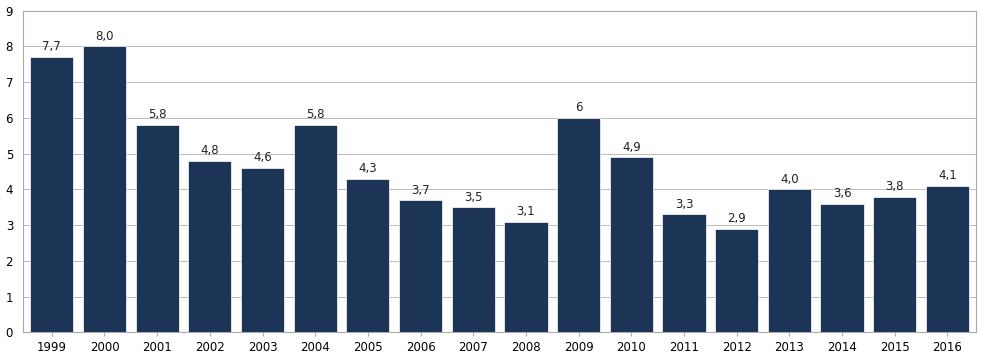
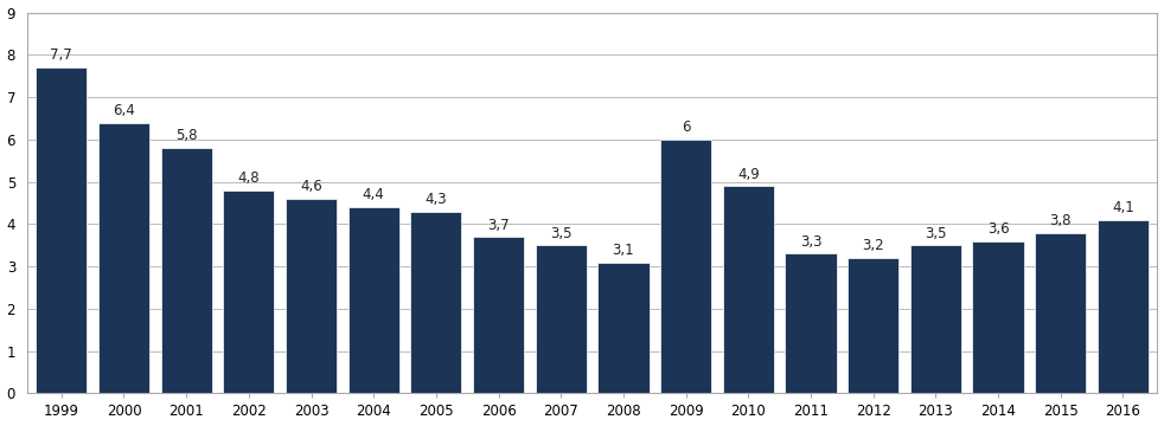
2000: 8,0 -> 6,4
2004: 5,8 -> 4,4
2012: 2,9 -> 3,2
2013: 4,0 -> 3,5
